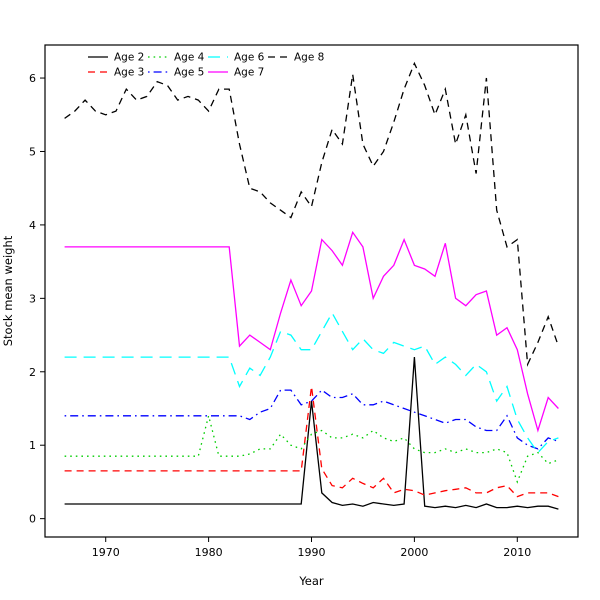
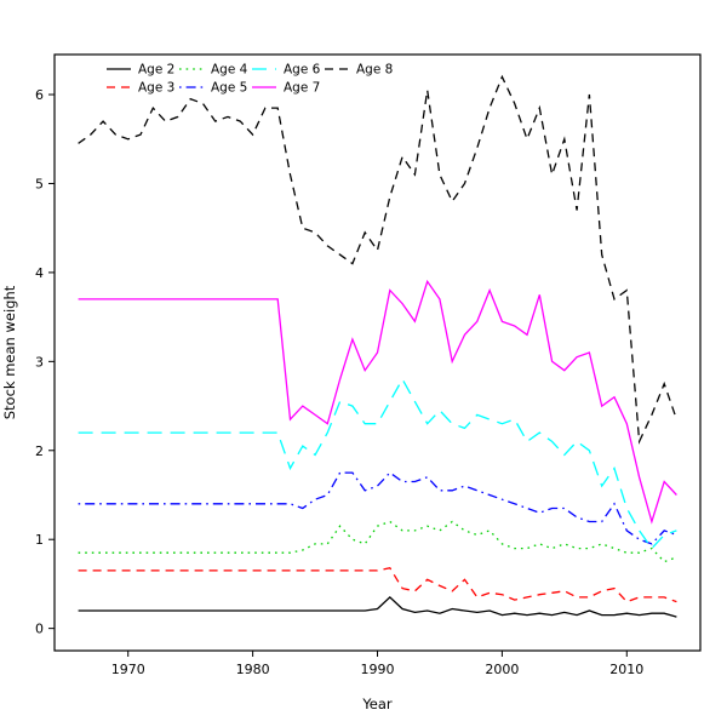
Age 4/1980: 1.4 -> 0.8
Age 2/1990: 1.6 -> 0.2
Age 3/1990: 1.8 -> 0.7
Age 2/2000: 2.2 -> 0.1
Age 4/2010: 0.5 -> 0.8
